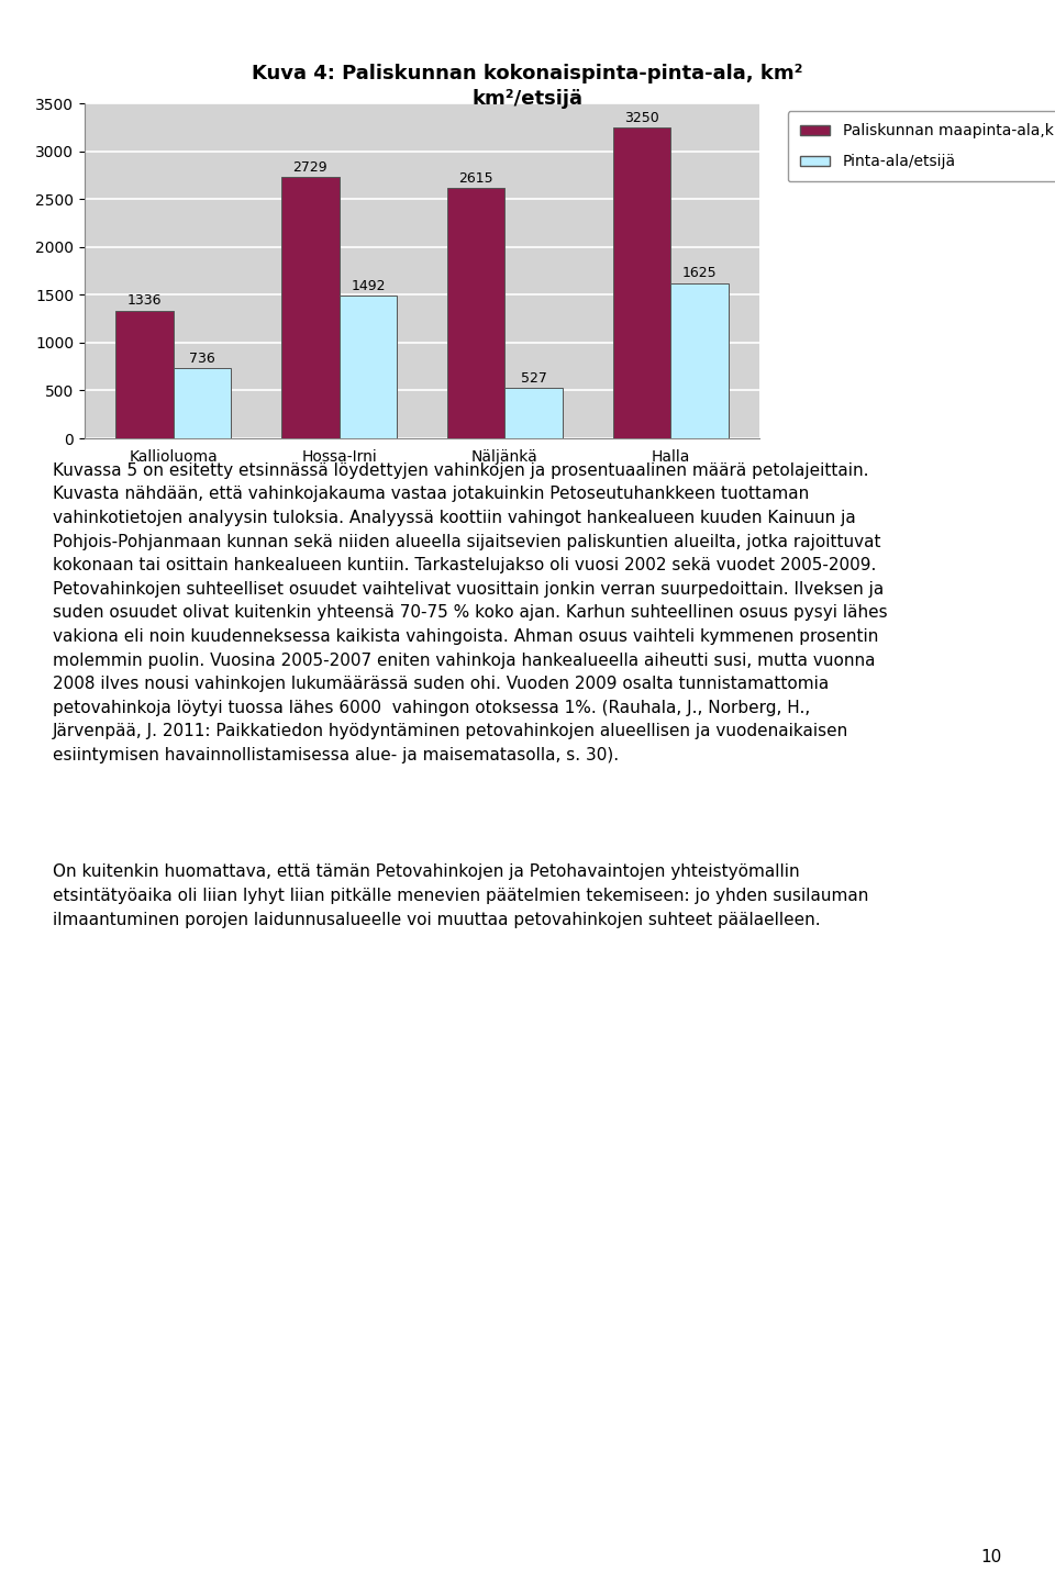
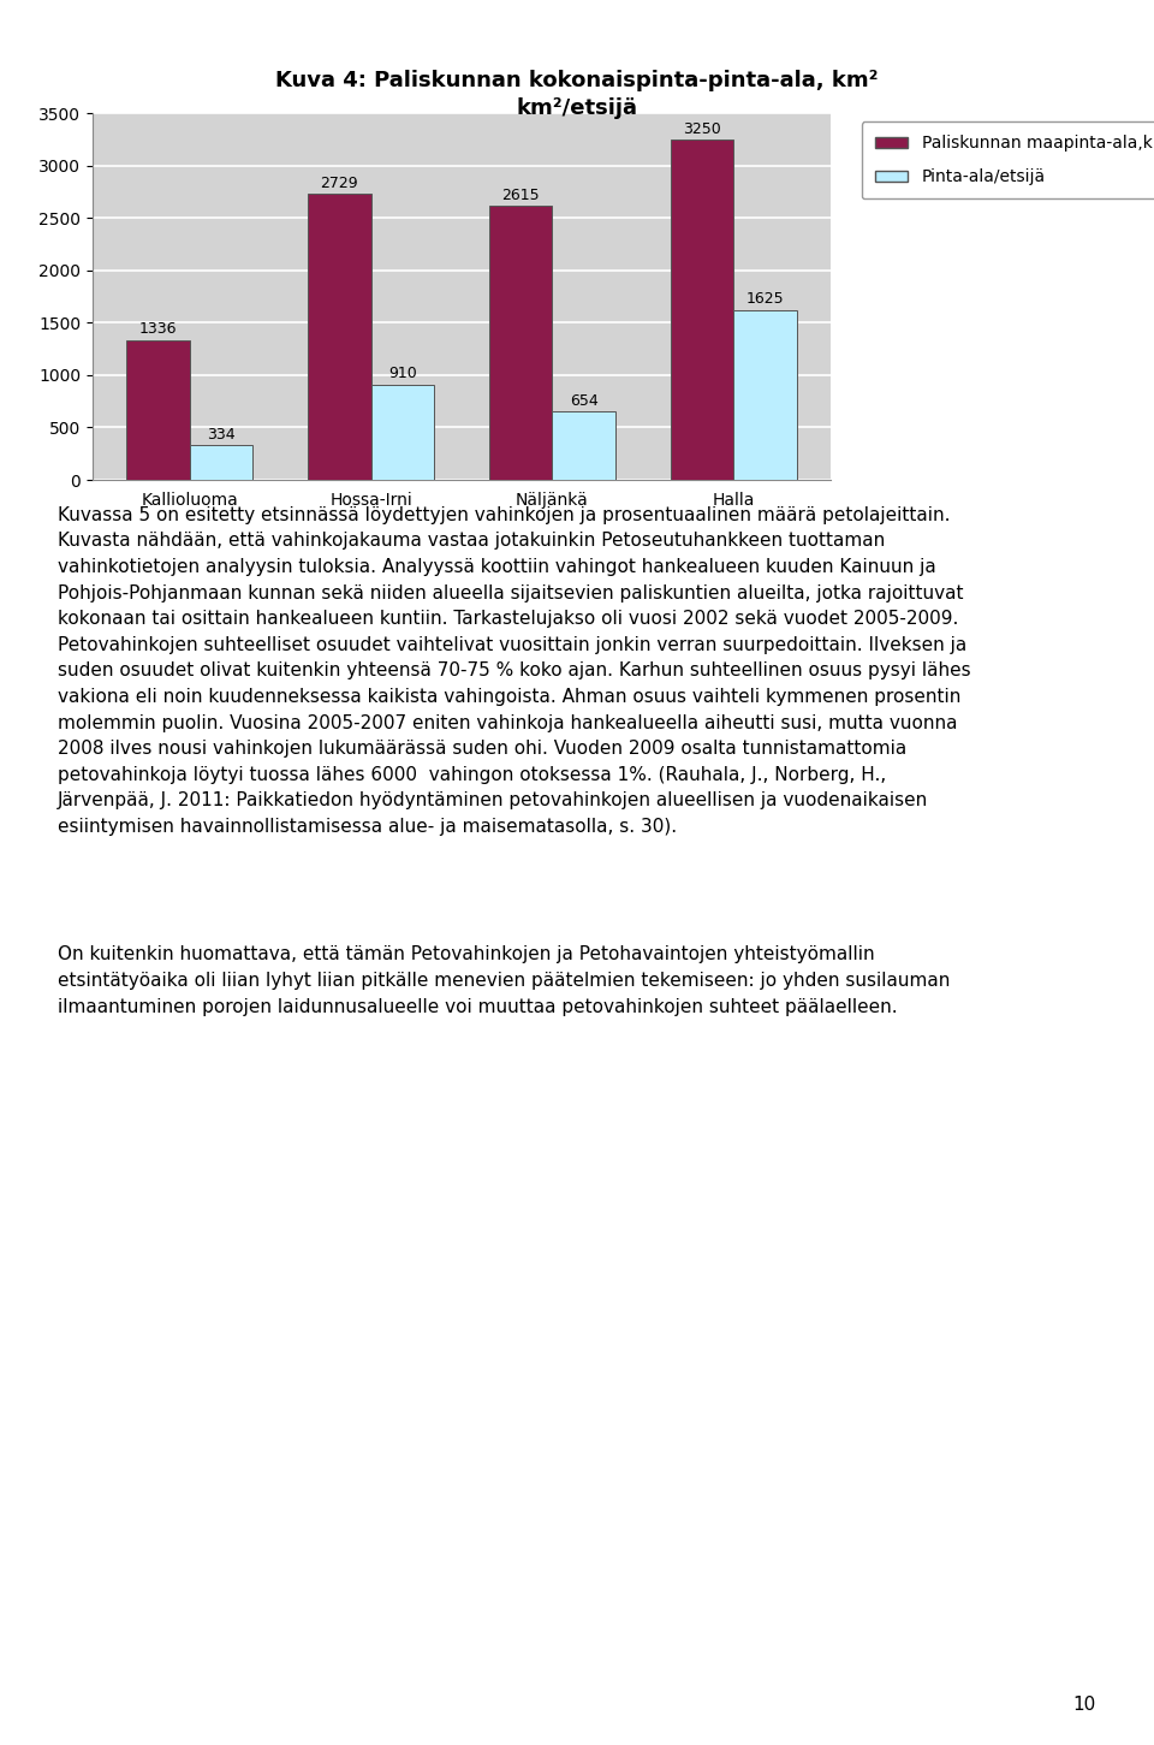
Pinta-ala/etsijä/Kallioluoma: 736 -> 334
Pinta-ala/etsijä/Hossa-Irni: 1492 -> 910
Pinta-ala/etsijä/Näljänkä: 527 -> 654
